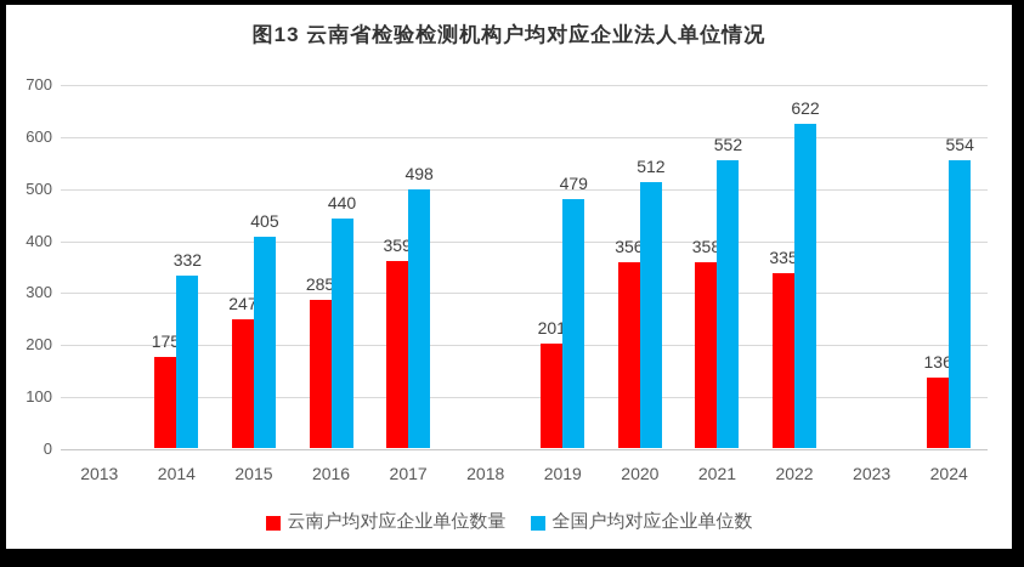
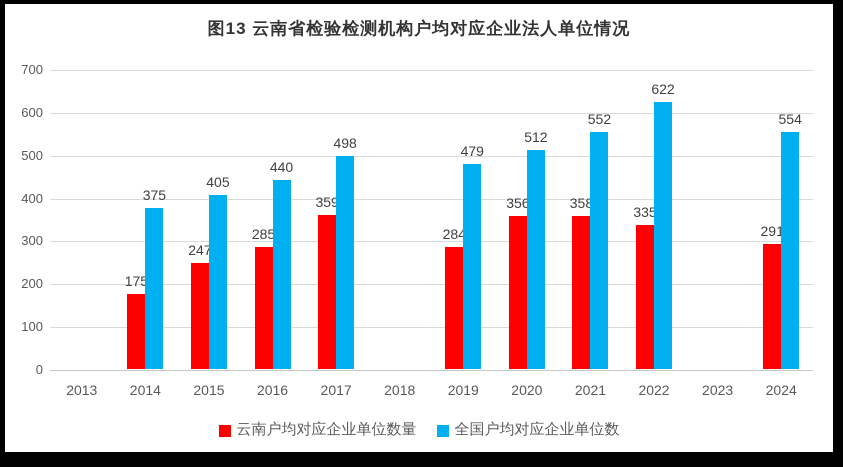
全国户均对应企业单位数/2014: 332 -> 375
云南户均对应企业单位数量/2019: 201 -> 284
云南户均对应企业单位数量/2024: 136 -> 291
